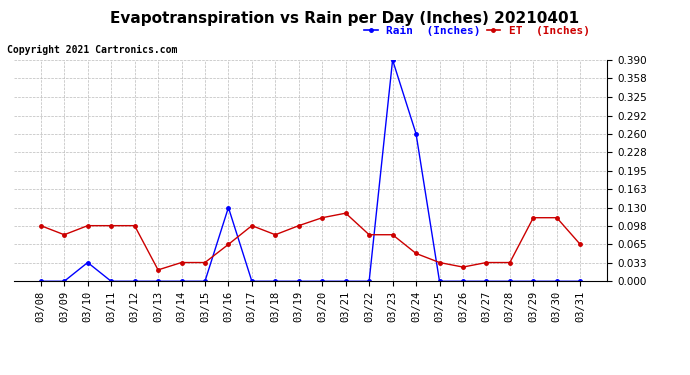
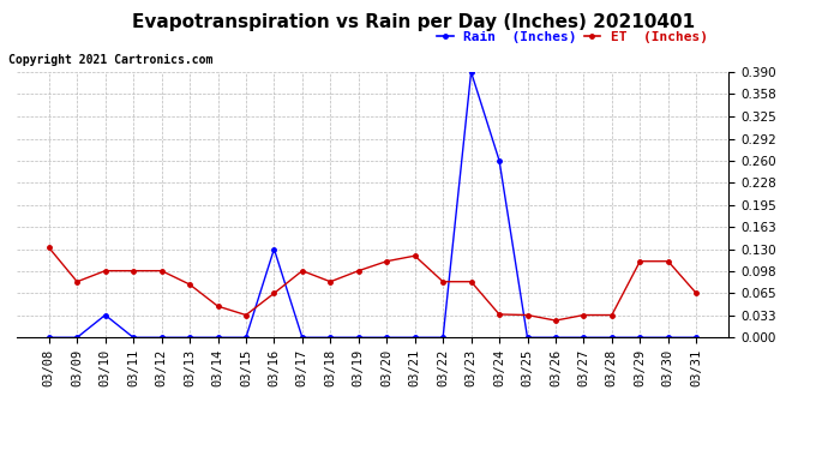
ET (Inches)/03/08: 0.098 -> 0.132
ET (Inches)/03/13: 0.020 -> 0.078
ET (Inches)/03/14: 0.033 -> 0.046
ET (Inches)/03/24: 0.049 -> 0.034
